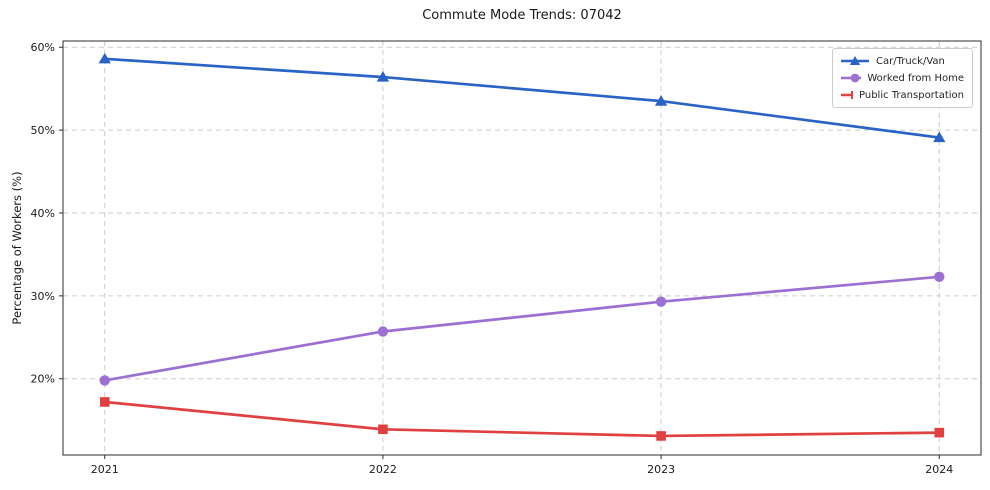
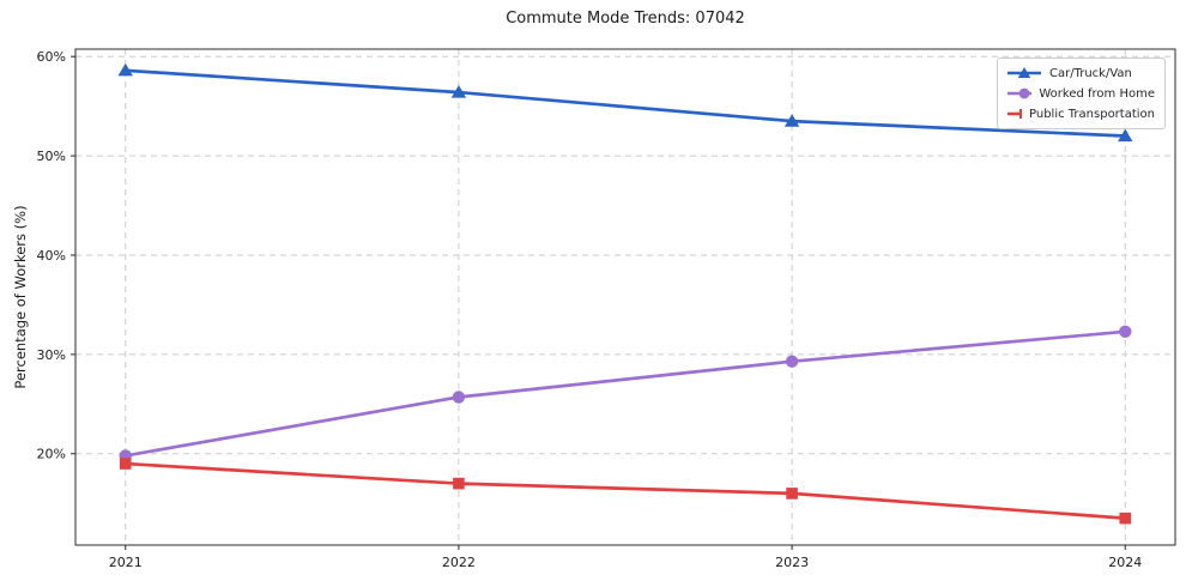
Public Transportation/2021: 17% -> 19%
Public Transportation/2022: 14% -> 17%
Public Transportation/2023: 13% -> 16%
Car/Truck/Van/2024: 49% -> 52%
